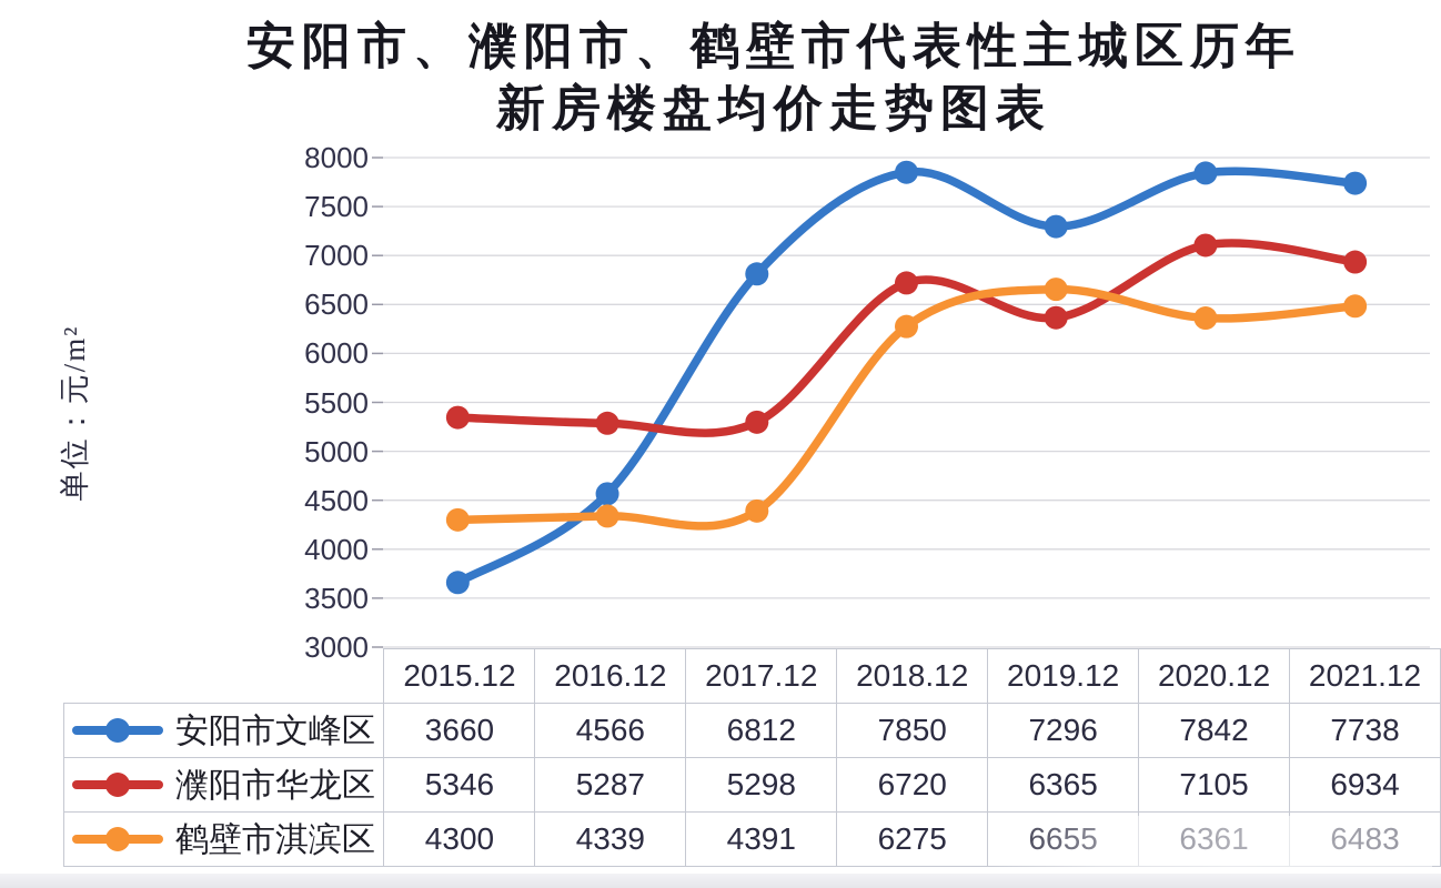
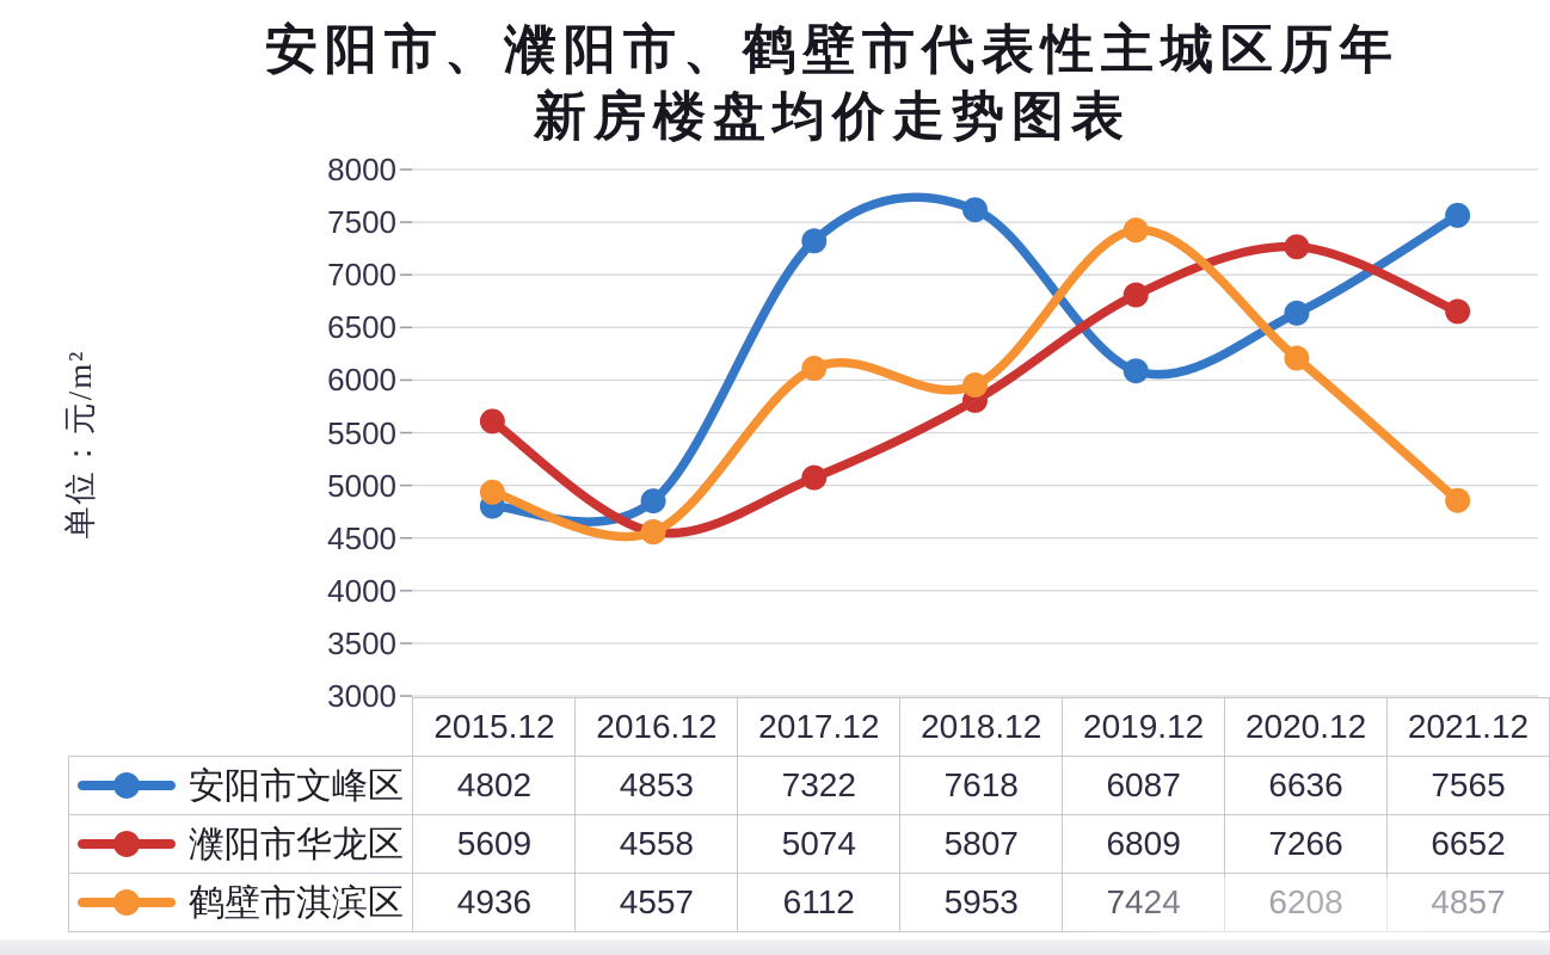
安阳市文峰区/2015.12: 3660 -> 4802
濮阳市华龙区/2015.12: 5346 -> 5609
鹤壁市淇滨区/2015.12: 4300 -> 4936
安阳市文峰区/2016.12: 4566 -> 4853
濮阳市华龙区/2016.12: 5287 -> 4558
鹤壁市淇滨区/2016.12: 4339 -> 4557
安阳市文峰区/2017.12: 6812 -> 7322
濮阳市华龙区/2017.12: 5298 -> 5074
鹤壁市淇滨区/2017.12: 4391 -> 6112
安阳市文峰区/2018.12: 7850 -> 7618
濮阳市华龙区/2018.12: 6720 -> 5807
鹤壁市淇滨区/2018.12: 6275 -> 5953
安阳市文峰区/2019.12: 7296 -> 6087
濮阳市华龙区/2019.12: 6365 -> 6809
鹤壁市淇滨区/2019.12: 6655 -> 7424
安阳市文峰区/2020.12: 7842 -> 6636
濮阳市华龙区/2020.12: 7105 -> 7266
鹤壁市淇滨区/2020.12: 6361 -> 6208
安阳市文峰区/2021.12: 7738 -> 7565
濮阳市华龙区/2021.12: 6934 -> 6652
鹤壁市淇滨区/2021.12: 6483 -> 4857
